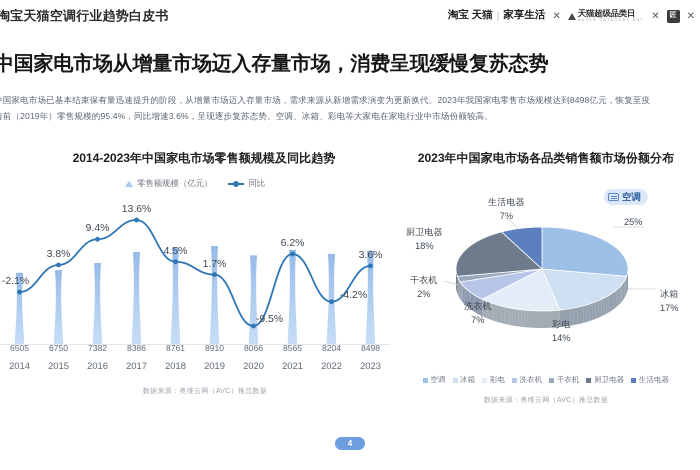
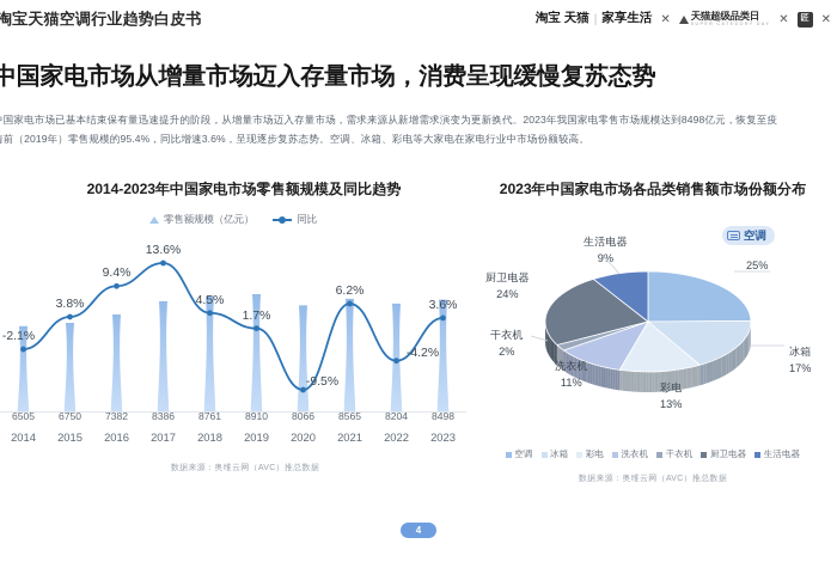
2023年中国家电市场各品类销售额市场份额分布/彩电: 14% -> 13%
2023年中国家电市场各品类销售额市场份额分布/洗衣机: 7% -> 11%
2023年中国家电市场各品类销售额市场份额分布/厨卫电器: 18% -> 24%
2023年中国家电市场各品类销售额市场份额分布/生活电器: 7% -> 9%
